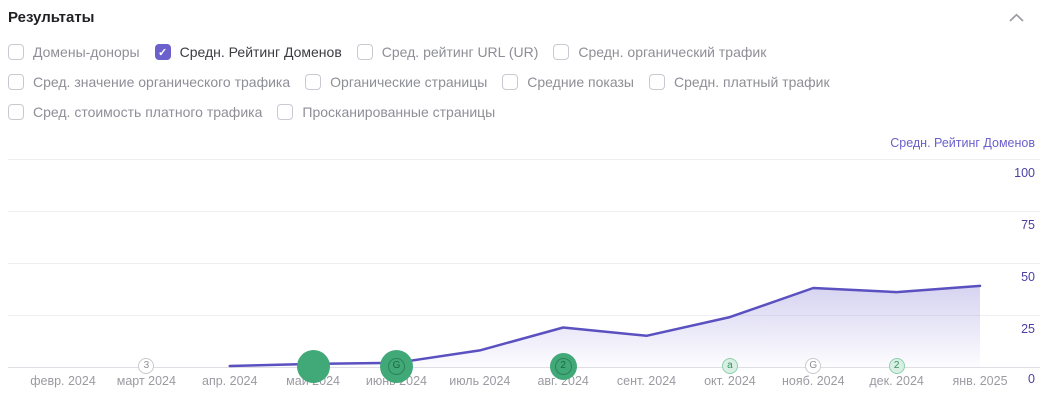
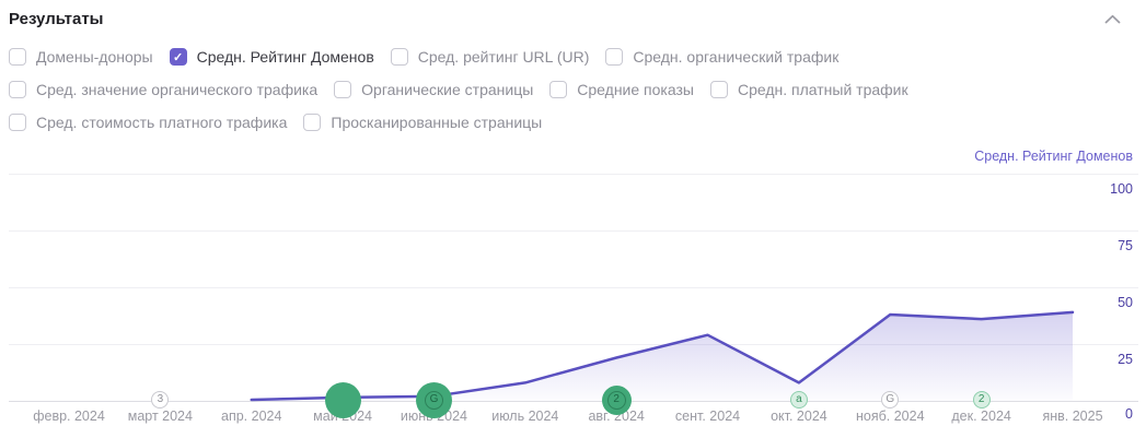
сент. 2024: 15 -> 29
окт. 2024: 24 -> 8
